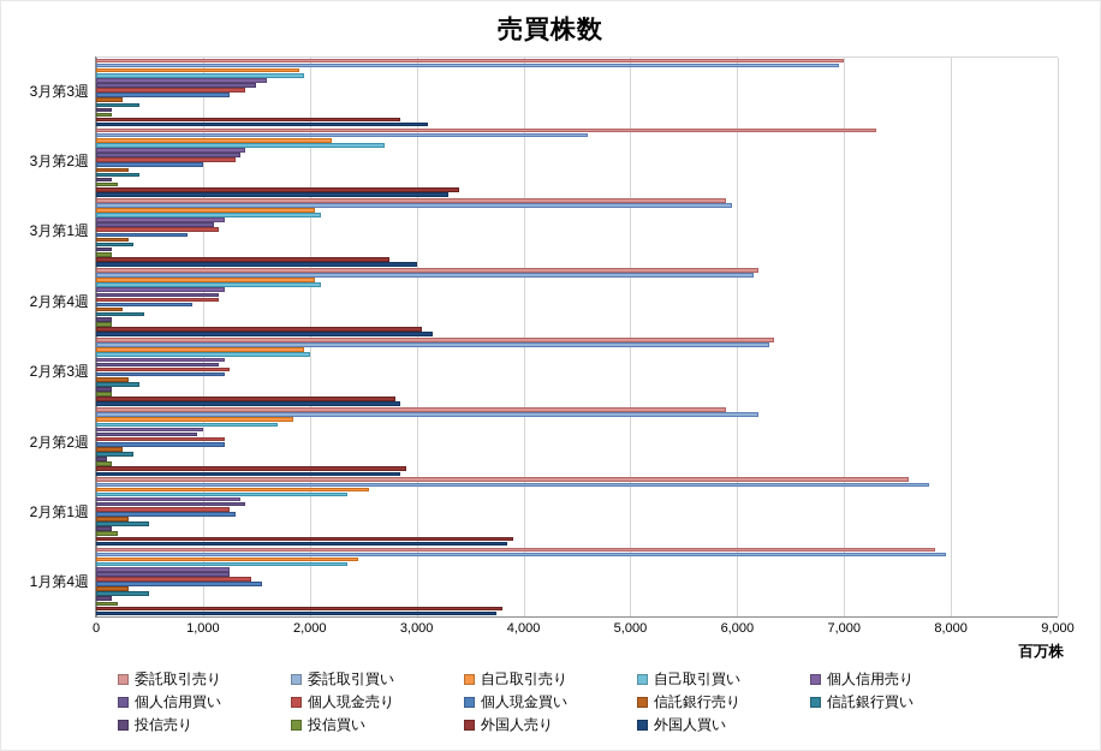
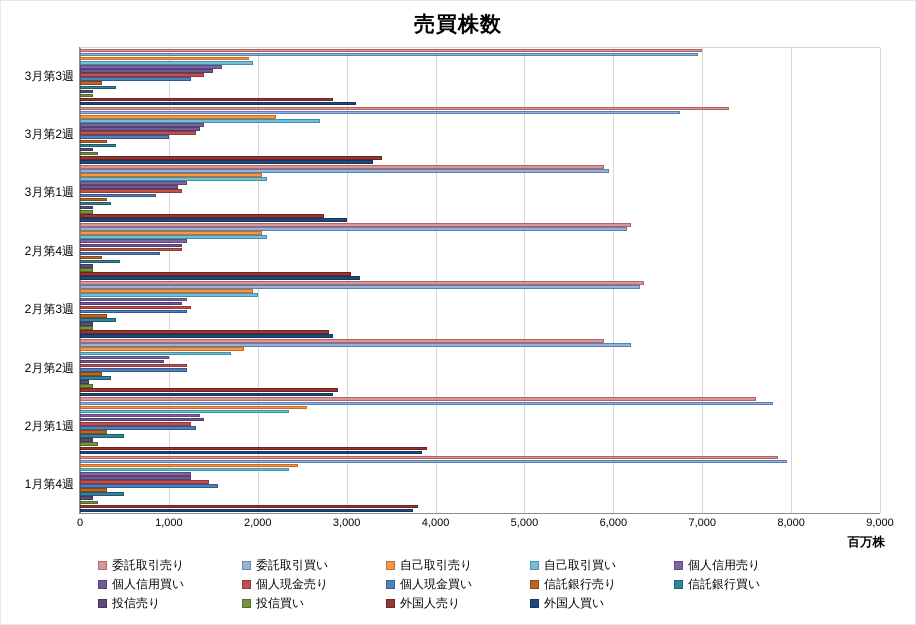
委託取引買い/3月第2週: 4600 -> 6800
